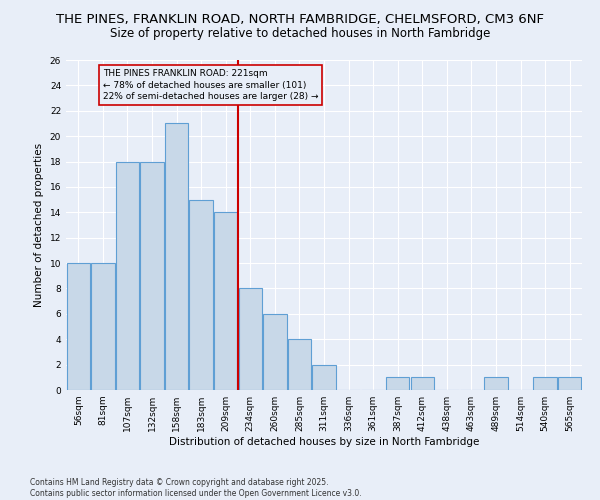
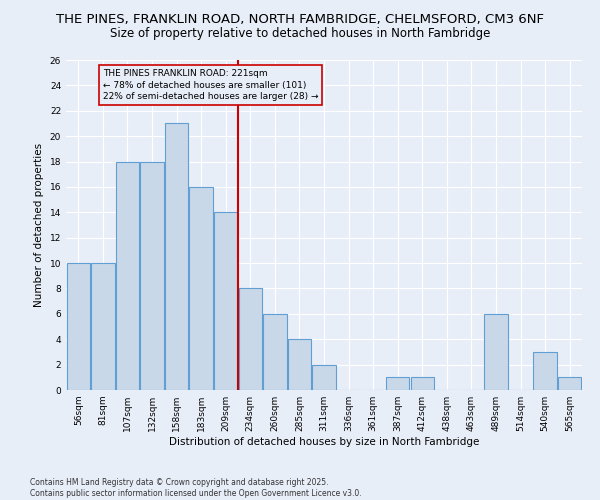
183sqm: 15 -> 16
489sqm: 1 -> 6
540sqm: 1 -> 3
